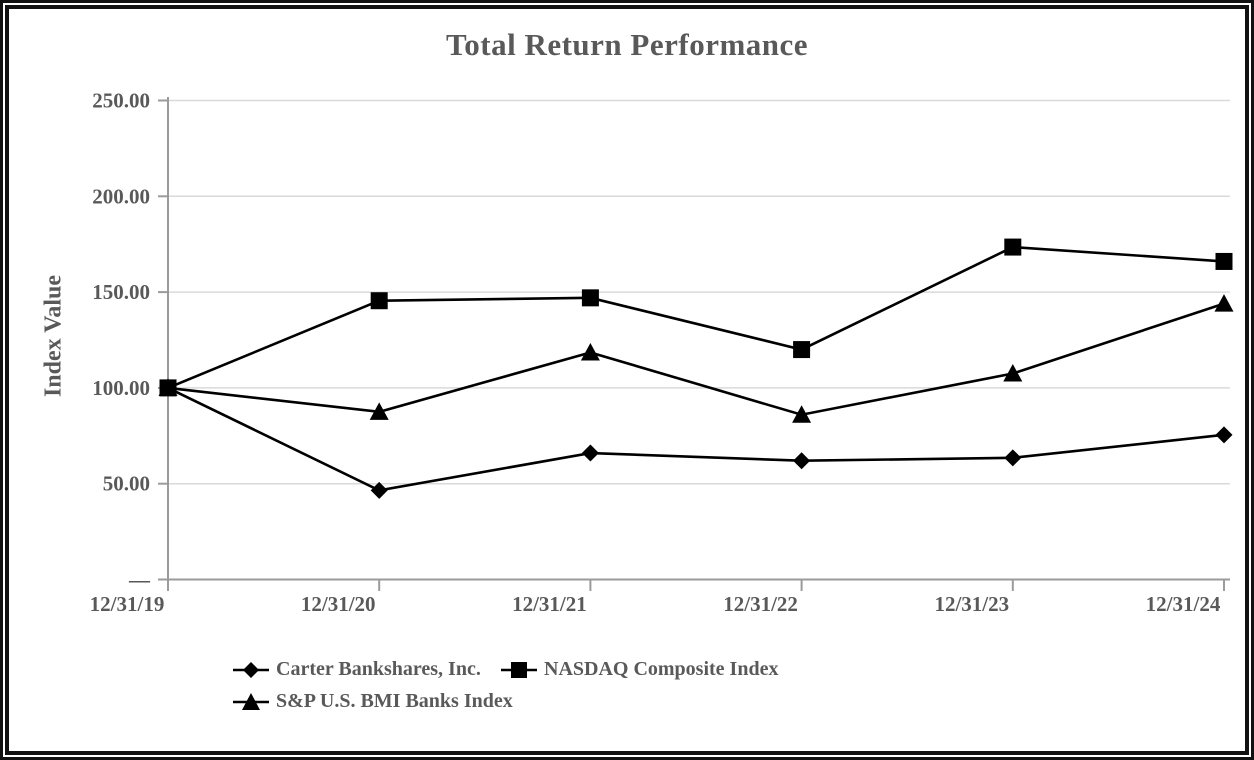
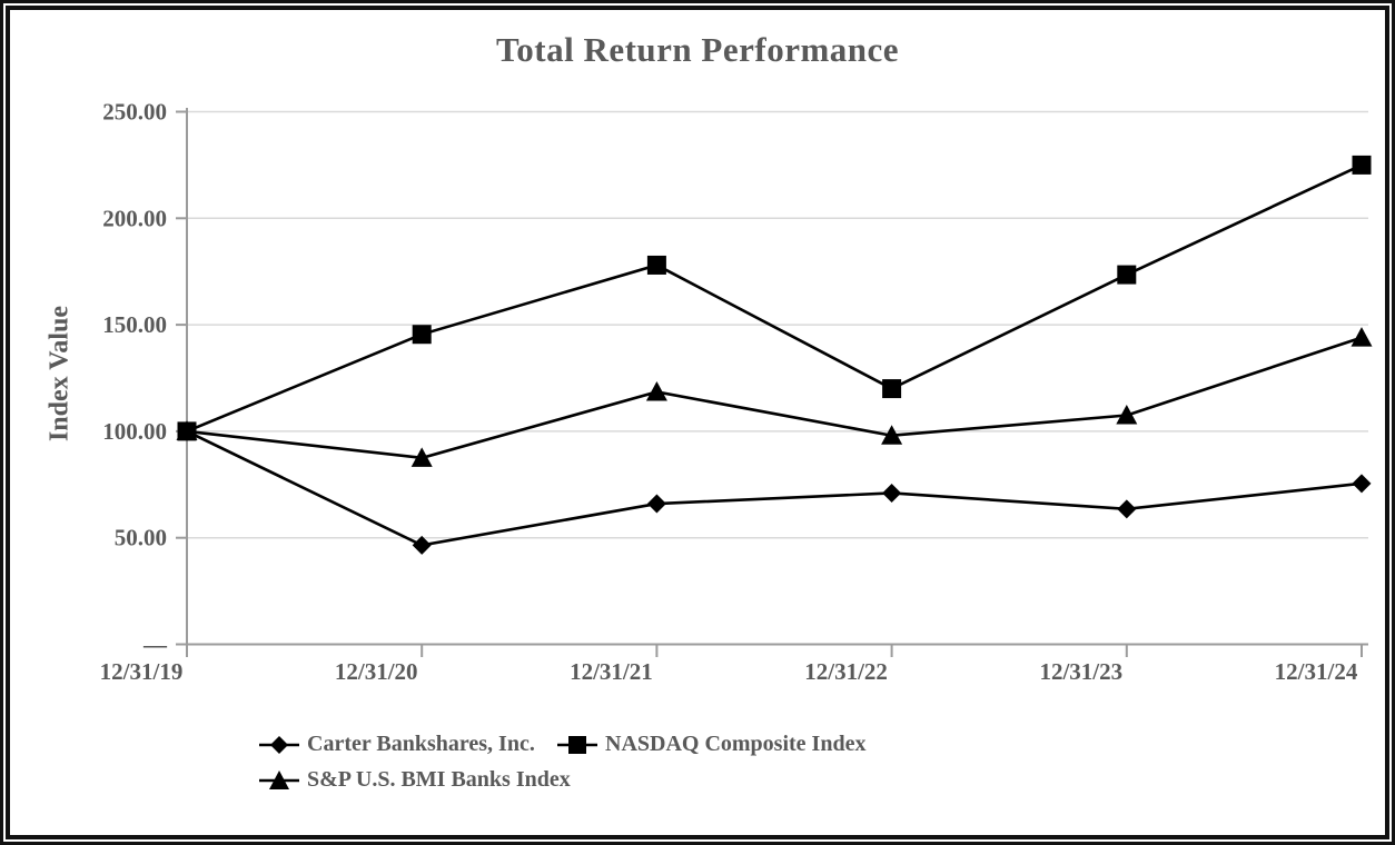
NASDAQ Composite Index/12/31/21: 147 -> 178
Carter Bankshares, Inc./12/31/22: 62 -> 71
S&P U.S. BMI Banks Index/12/31/22: 86 -> 98
NASDAQ Composite Index/12/31/24: 166 -> 225
